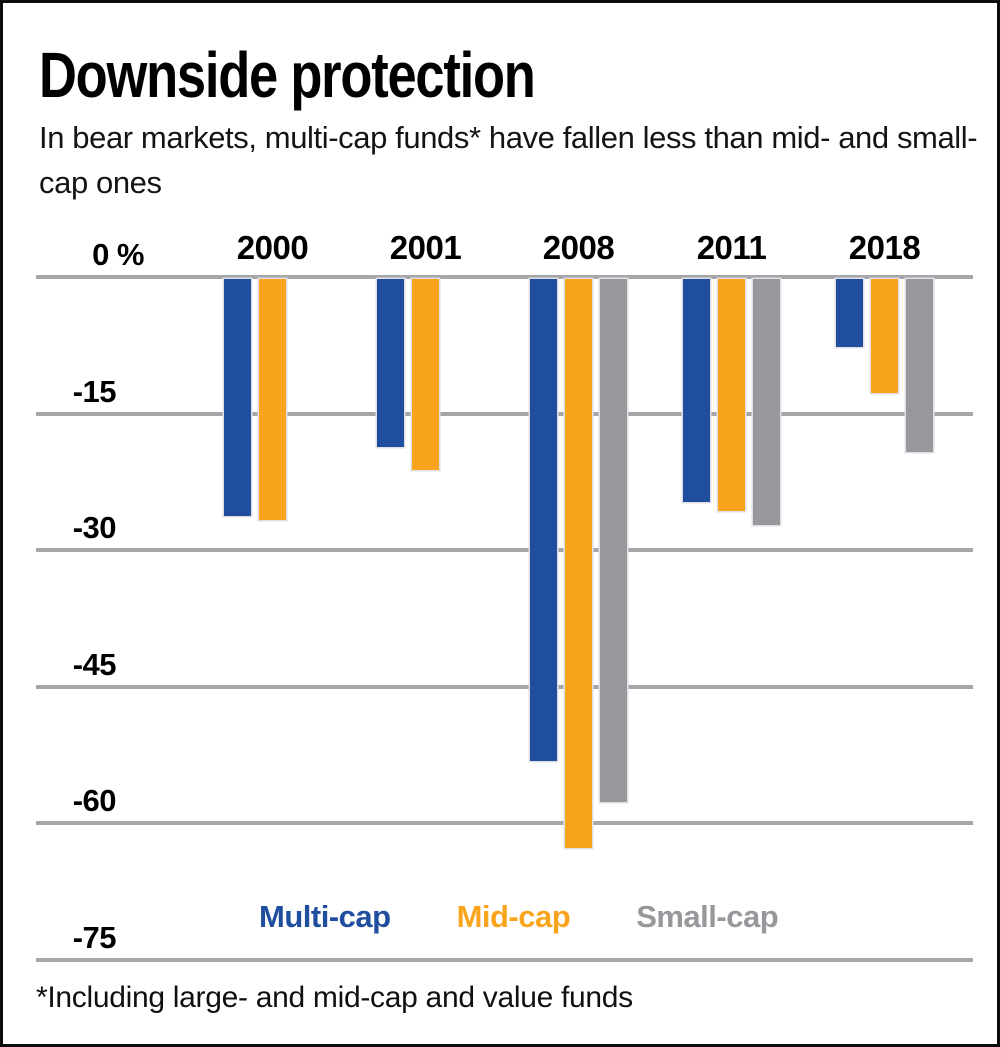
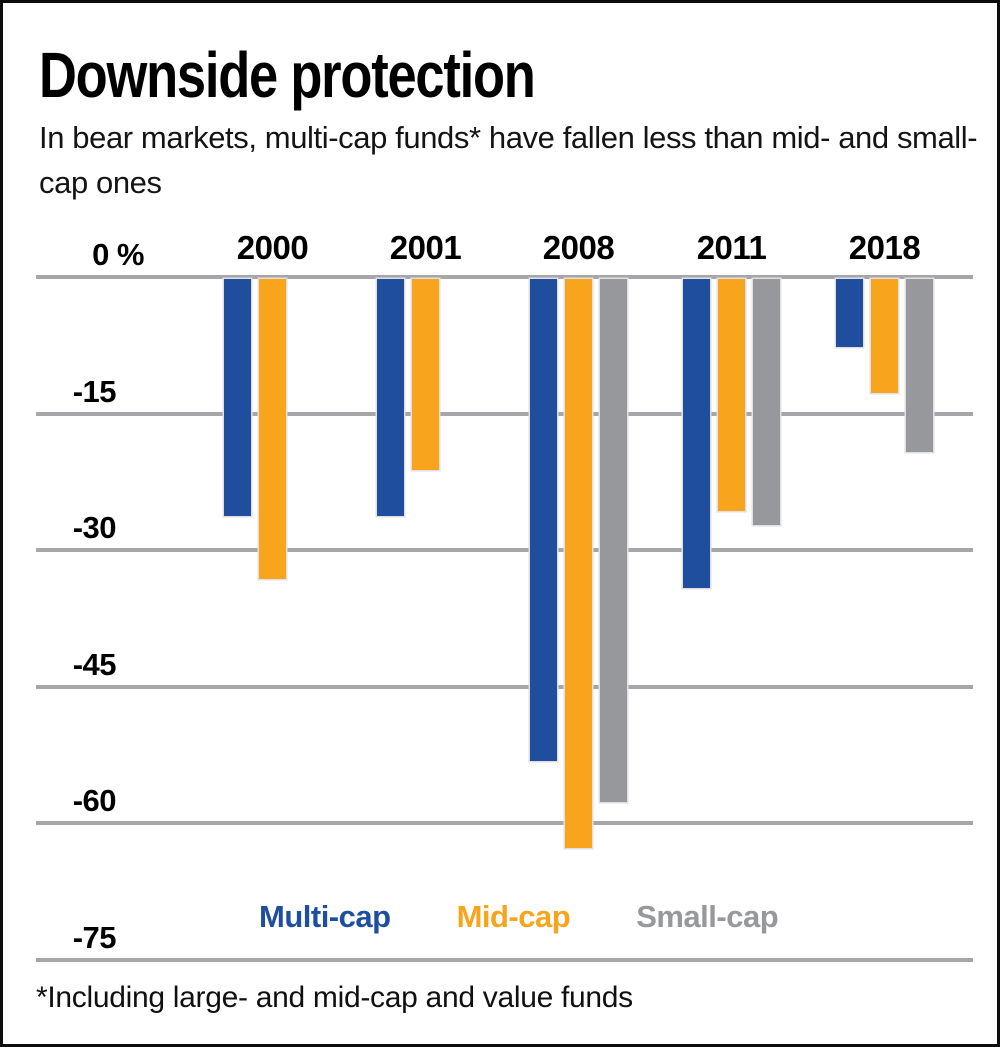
Mid-cap/2000: -26 -> -33
Multi-cap/2001: -18 -> -26
Multi-cap/2011: -24 -> -34
